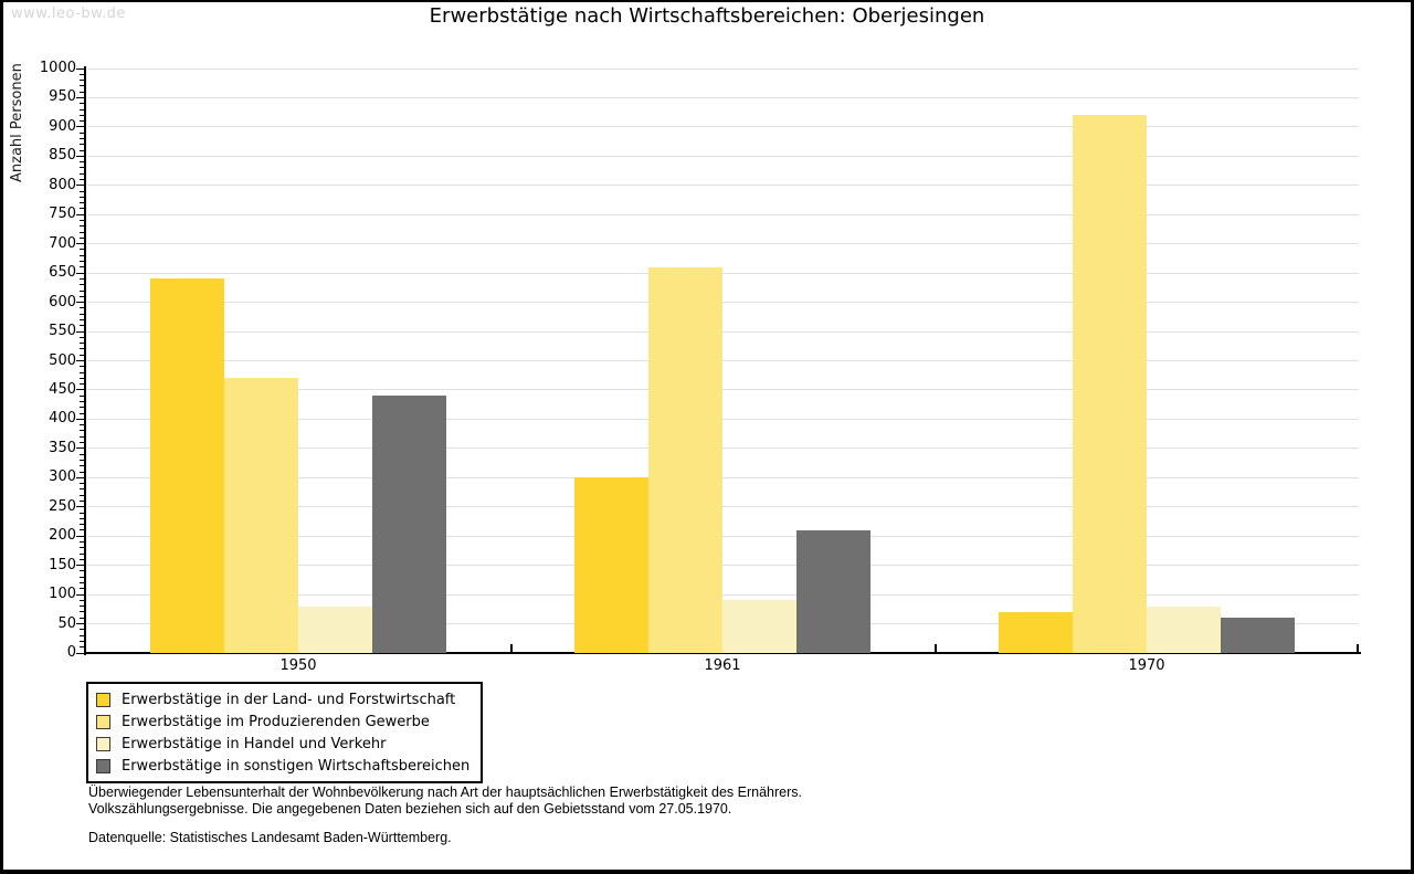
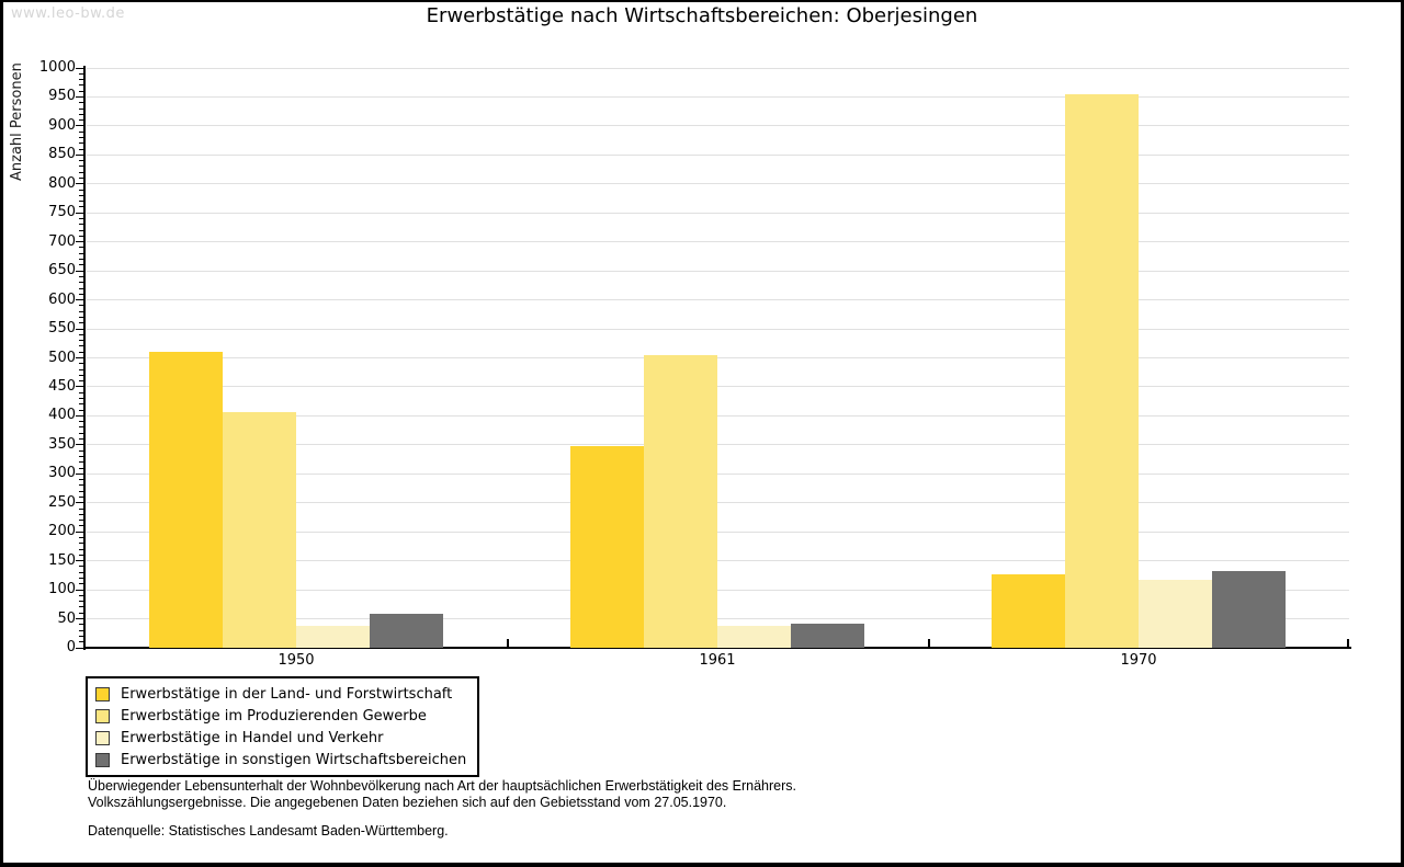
Erwerbstätige in der Land- und Forstwirtschaft/1950: 640 -> 510
Erwerbstätige im Produzierenden Gewerbe/1950: 470 -> 410
Erwerbstätige in Handel und Verkehr/1950: 80 -> 40
Erwerbstätige in sonstigen Wirtschaftsbereichen/1950: 440 -> 60
Erwerbstätige in der Land- und Forstwirtschaft/1961: 300 -> 350
Erwerbstätige im Produzierenden Gewerbe/1961: 660 -> 500
Erwerbstätige in Handel und Verkehr/1961: 90 -> 40
Erwerbstätige in sonstigen Wirtschaftsbereichen/1961: 210 -> 40
Erwerbstätige in der Land- und Forstwirtschaft/1970: 70 -> 130
Erwerbstätige im Produzierenden Gewerbe/1970: 920 -> 960
Erwerbstätige in Handel und Verkehr/1970: 80 -> 120
Erwerbstätige in sonstigen Wirtschaftsbereichen/1970: 60 -> 130
